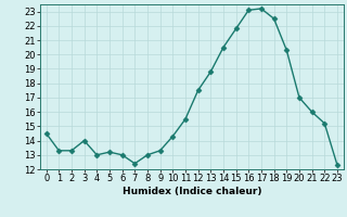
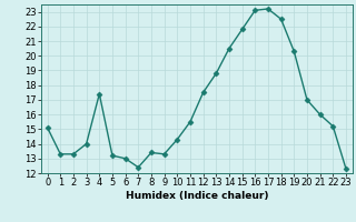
0: 14.5 -> 15.1
4: 13.0 -> 17.4
8: 13.0 -> 13.4
